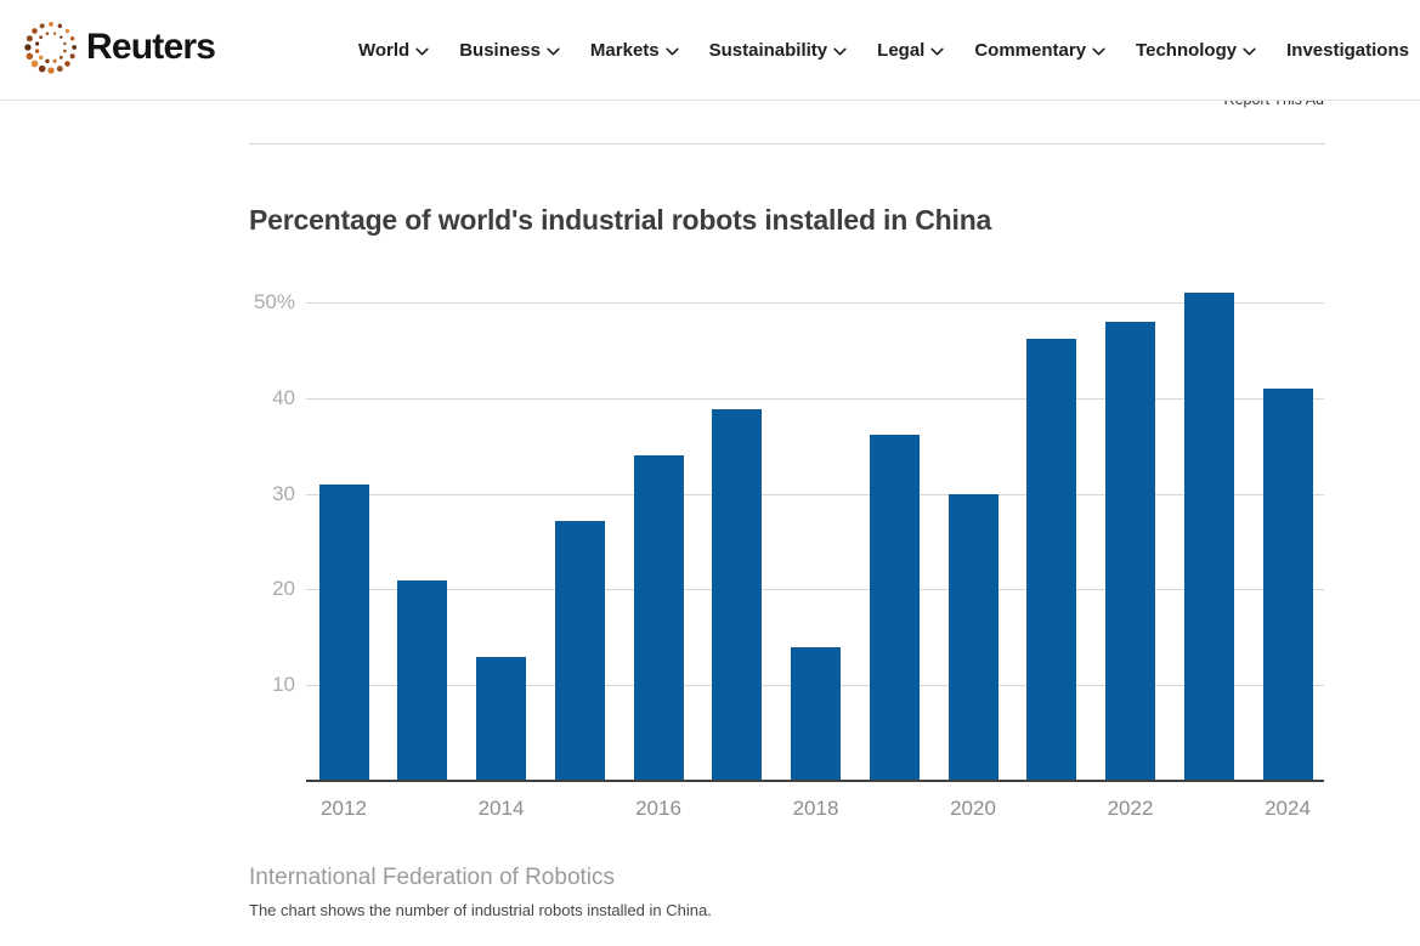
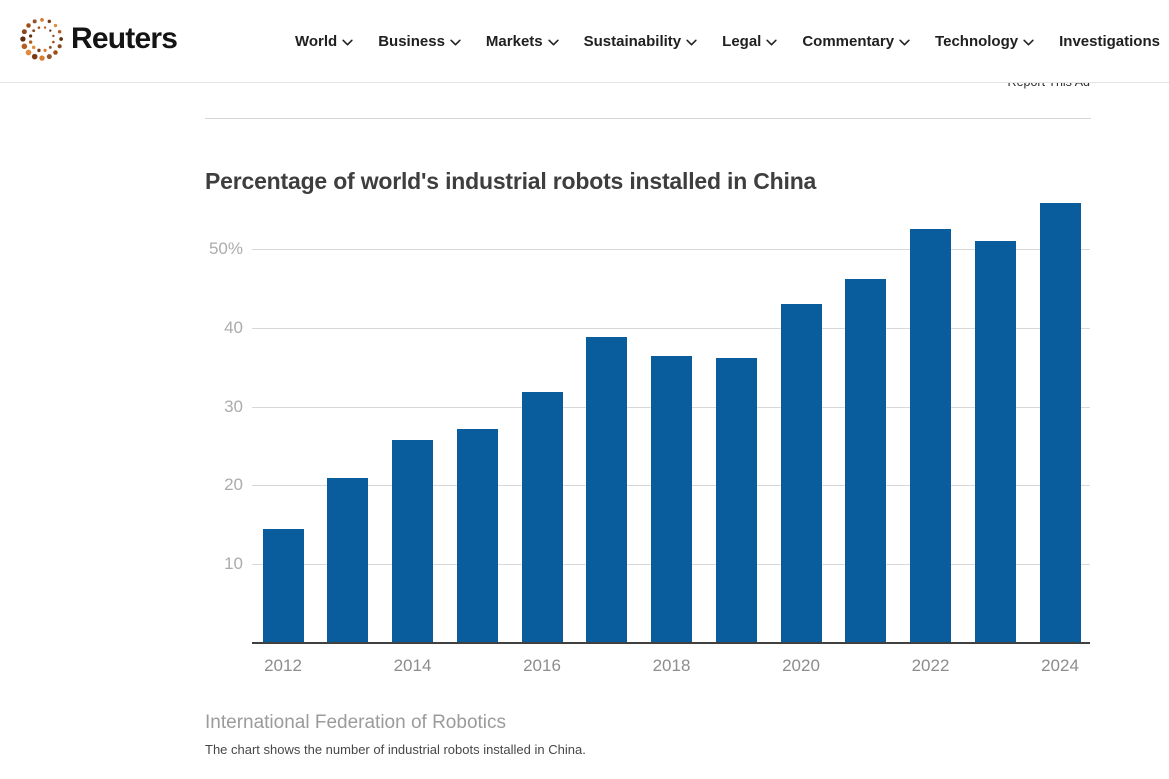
2012: 31% -> 14%
2014: 13% -> 26%
2016: 34% -> 32%
2018: 14% -> 36%
2020: 30% -> 43%
2022: 48% -> 52%
2024: 41% -> 56%
